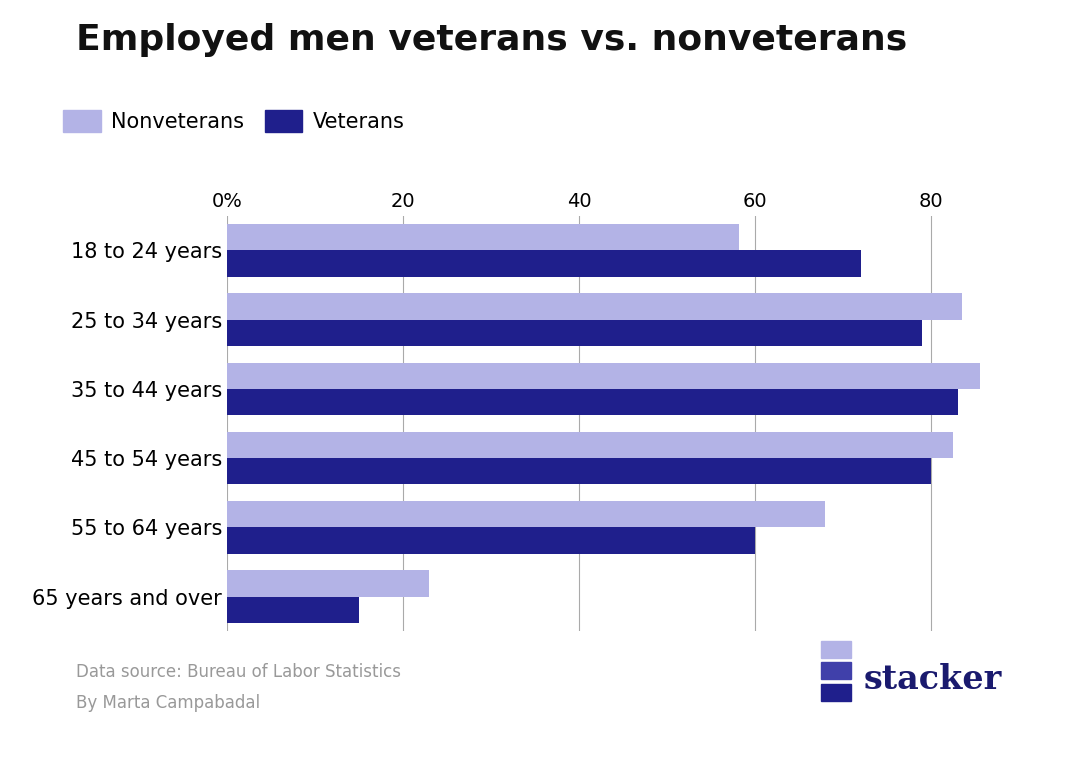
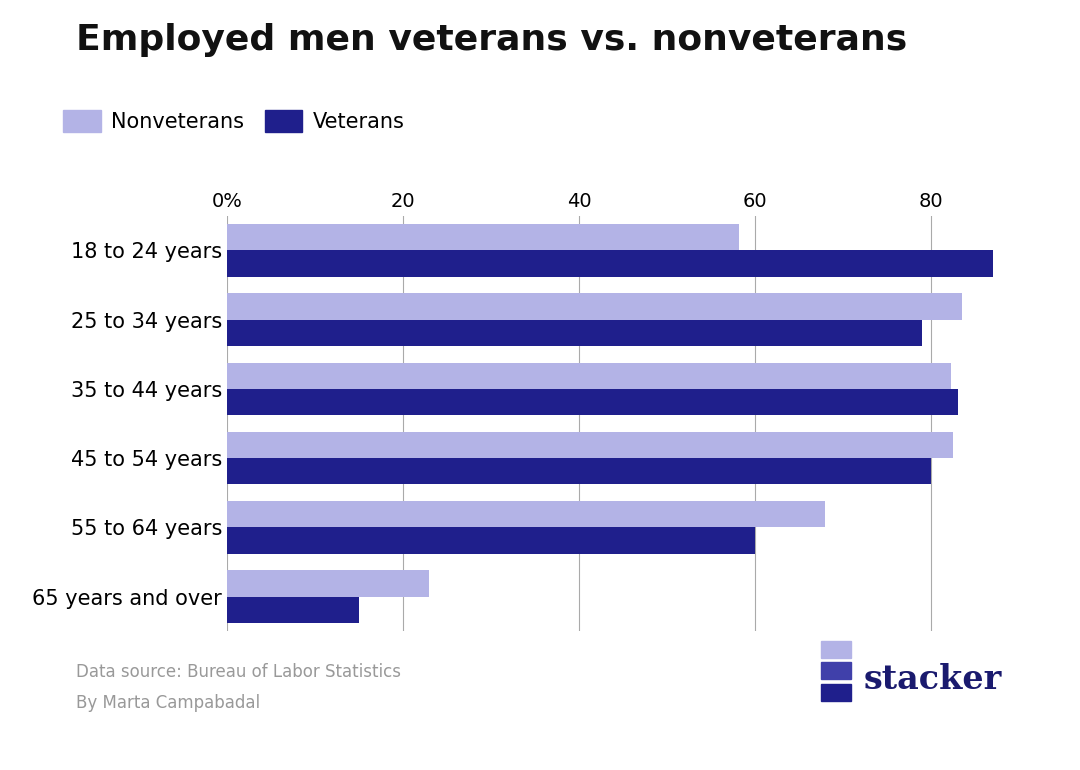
Veterans/18 to 24 years: 72 -> 87
Nonveterans/35 to 44 years: 85.5 -> 82.2
